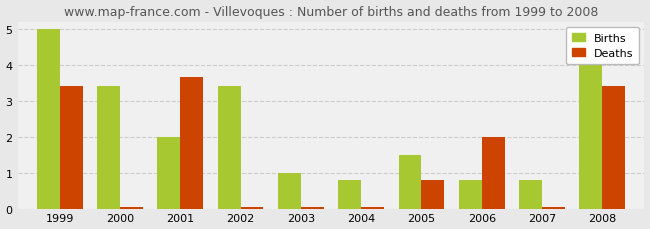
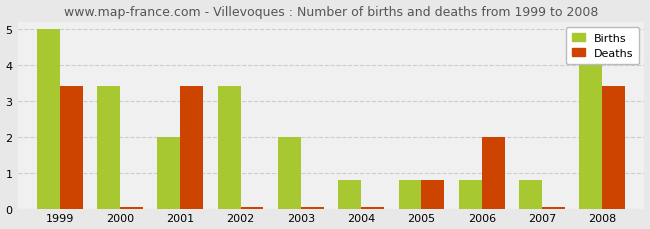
Deaths/2001: 3.65 -> 3.40
Births/2003: 1.0 -> 2.0
Births/2005: 1.5 -> 0.8
